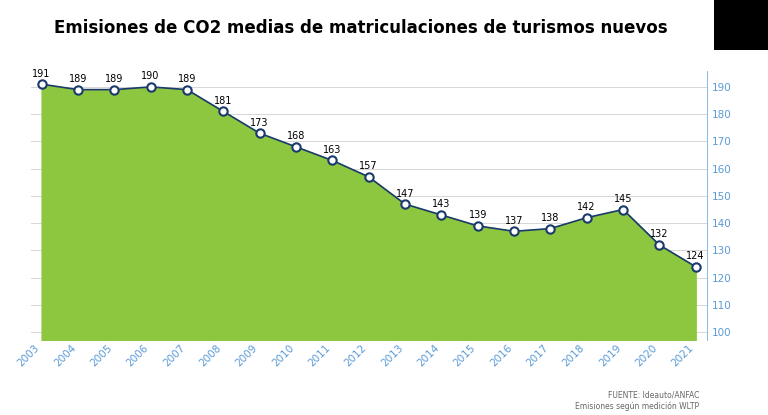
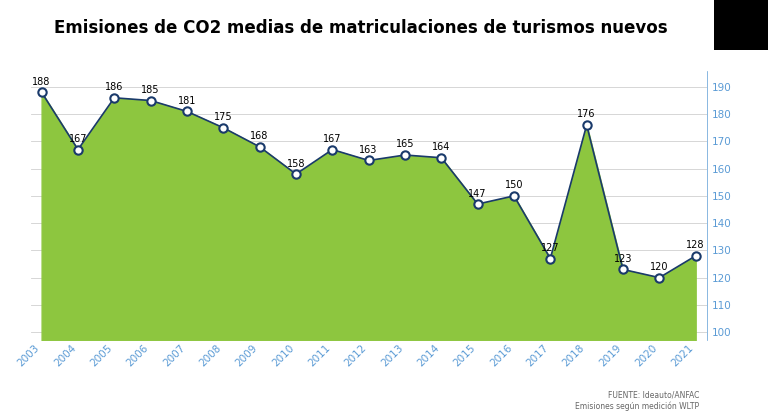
2003: 191 -> 188
2004: 189 -> 167
2005: 189 -> 186
2006: 190 -> 185
2007: 189 -> 181
2008: 181 -> 175
2009: 173 -> 168
2010: 168 -> 158
2011: 163 -> 167
2012: 157 -> 163
2013: 147 -> 165
2014: 143 -> 164
2015: 139 -> 147
2016: 137 -> 150
2017: 138 -> 127
2018: 142 -> 176
2019: 145 -> 123
2020: 132 -> 120
2021: 124 -> 128
